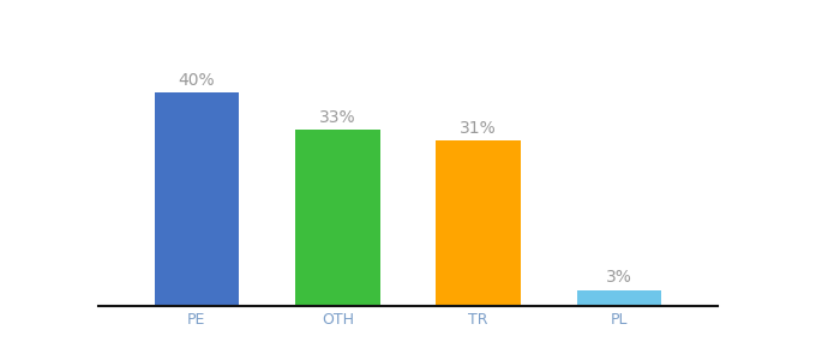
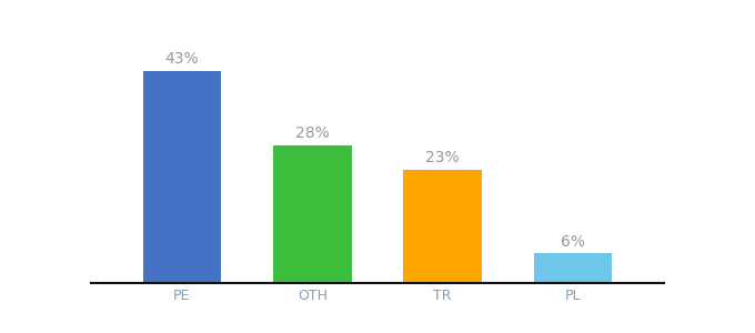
PE: 40% -> 43%
OTH: 33% -> 28%
TR: 31% -> 23%
PL: 3% -> 6%
